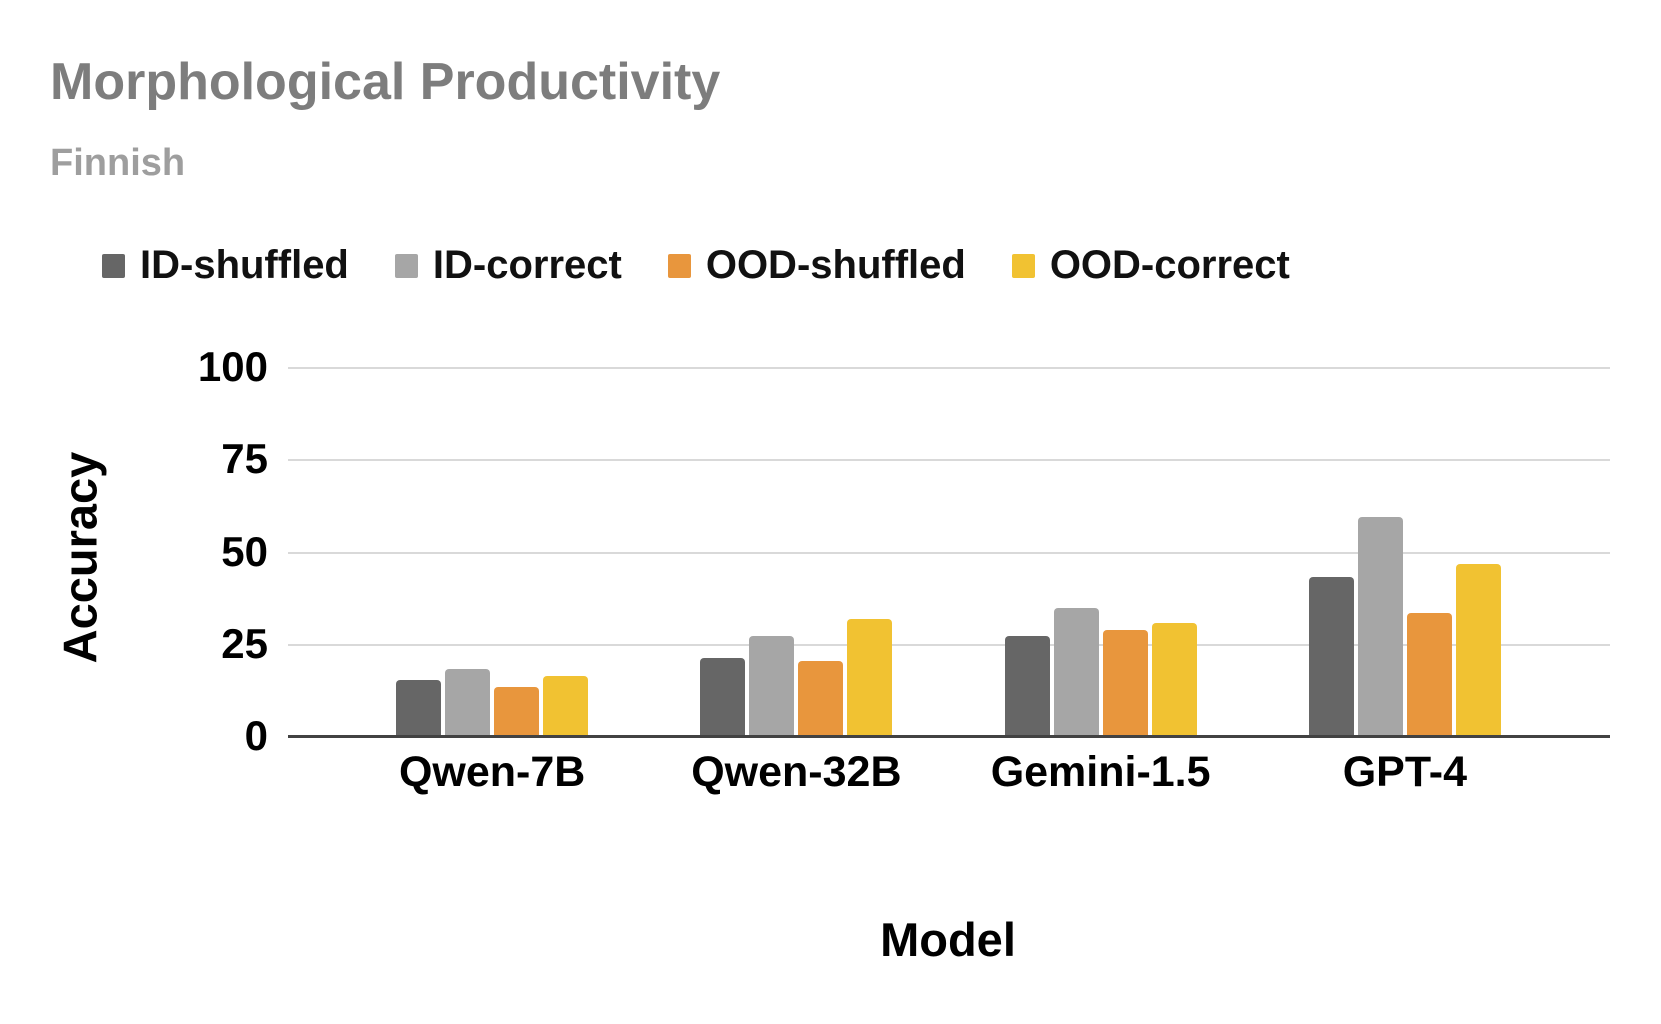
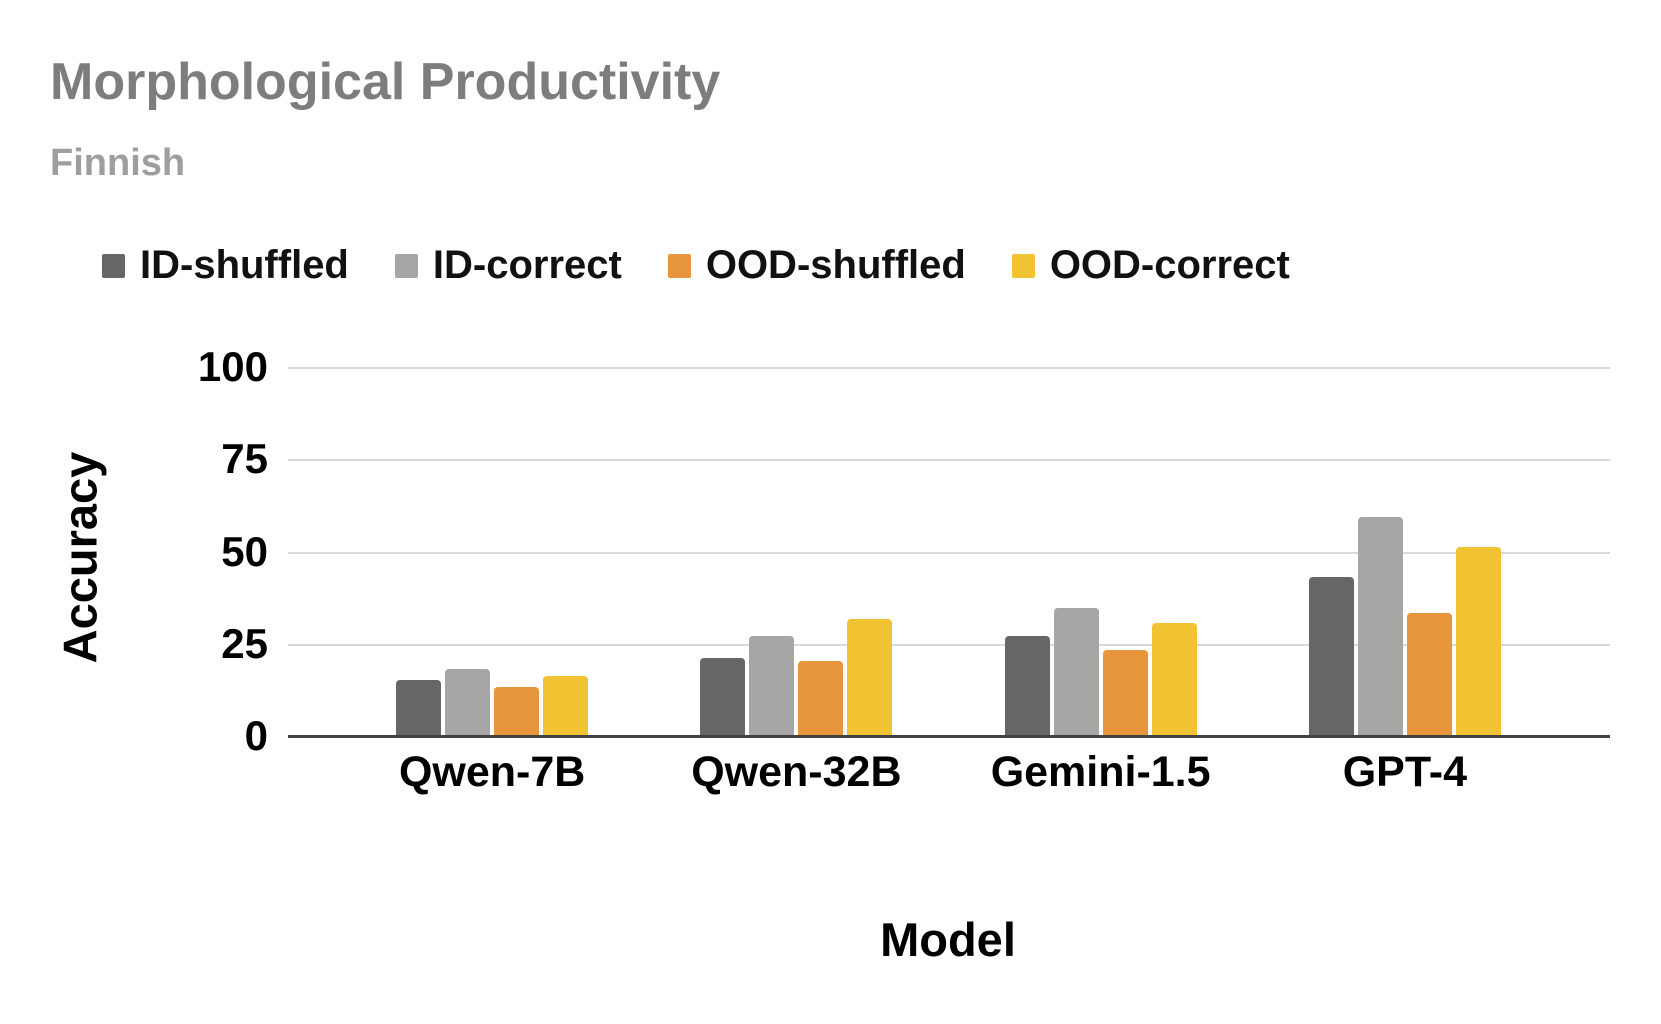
OOD-shuffled/Gemini-1.5: 29 -> 24
OOD-correct/GPT-4: 47 -> 52
